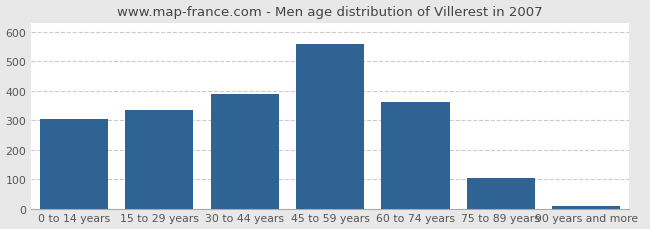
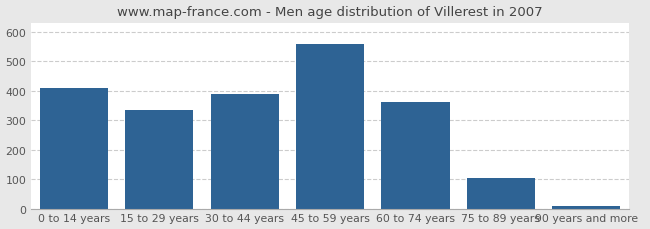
0 to 14 years: 305 -> 410
